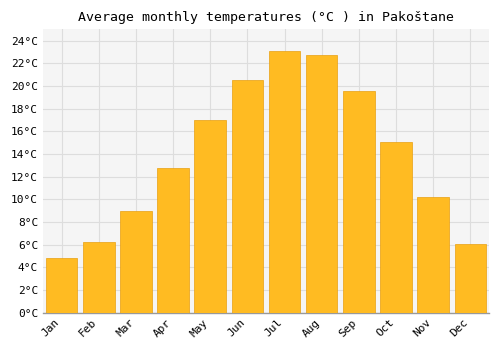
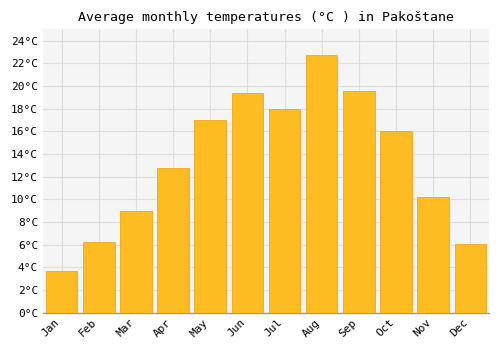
Jan: 4.8°C -> 3.7°C
Jun: 20.5°C -> 19.4°C
Jul: 23.1°C -> 18.0°C
Oct: 15.1°C -> 16.0°C
